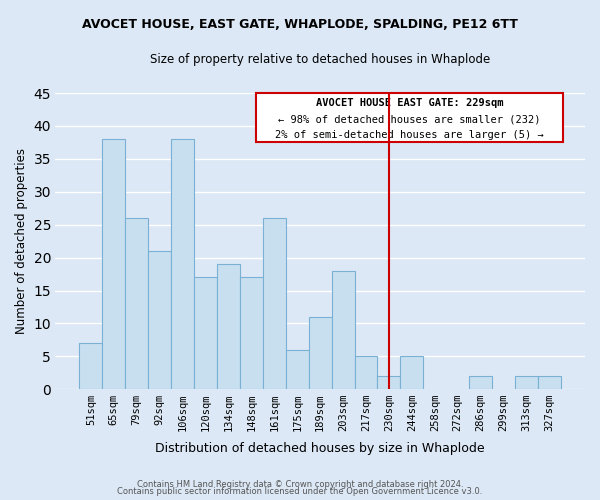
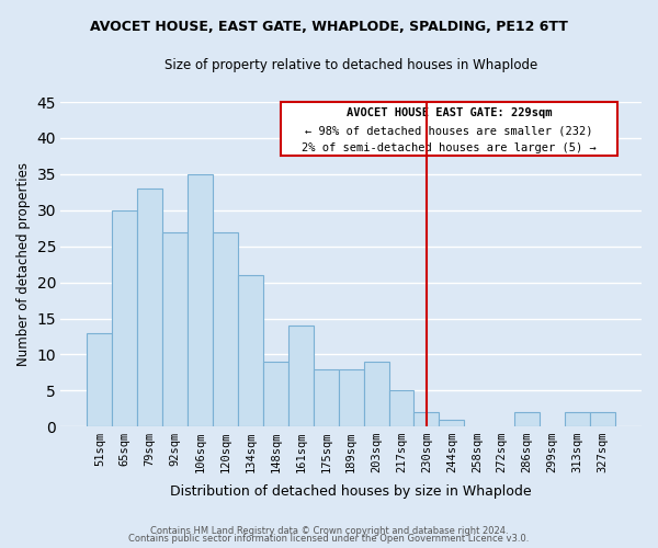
51sqm: 7 -> 13
65sqm: 38 -> 30
79sqm: 26 -> 33
92sqm: 21 -> 27
106sqm: 38 -> 35
120sqm: 17 -> 27
134sqm: 19 -> 21
148sqm: 17 -> 9
161sqm: 26 -> 14
175sqm: 6 -> 8
189sqm: 11 -> 8
203sqm: 18 -> 9
244sqm: 5 -> 1
